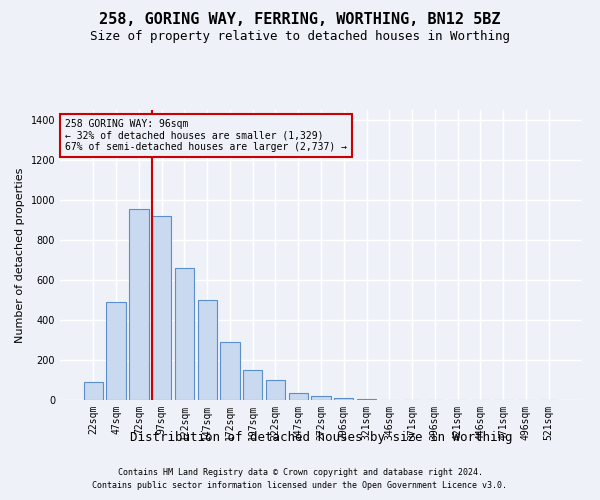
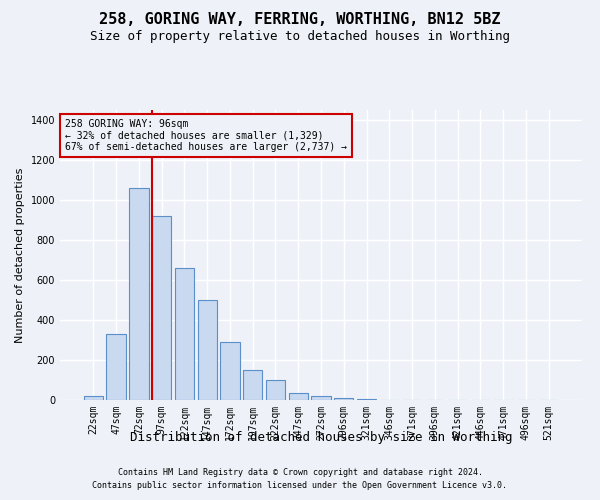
22sqm: 90 -> 20
47sqm: 490 -> 330
72sqm: 955 -> 1060
